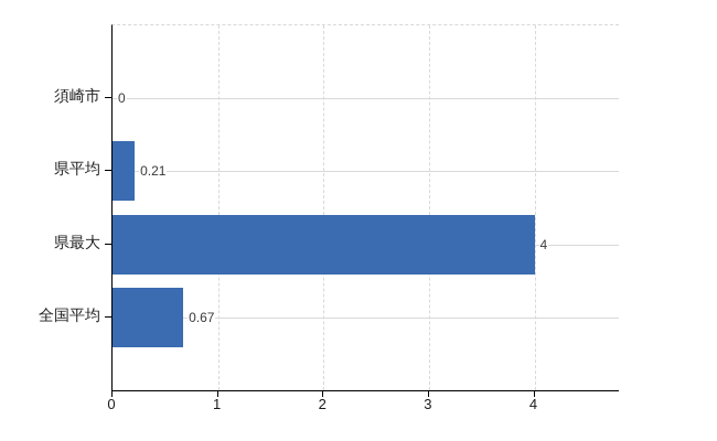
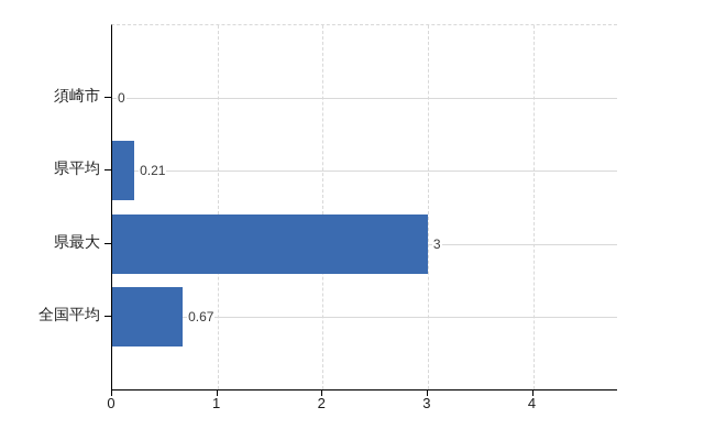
県最大: 4 -> 3
